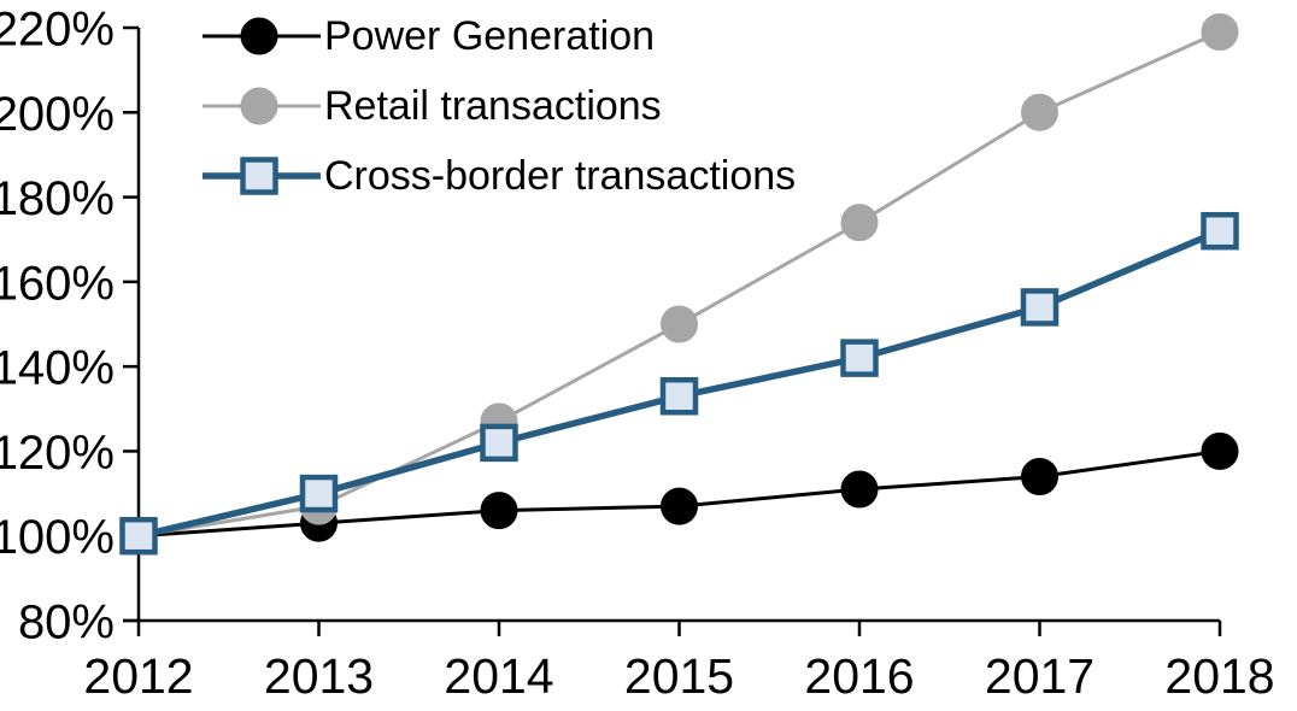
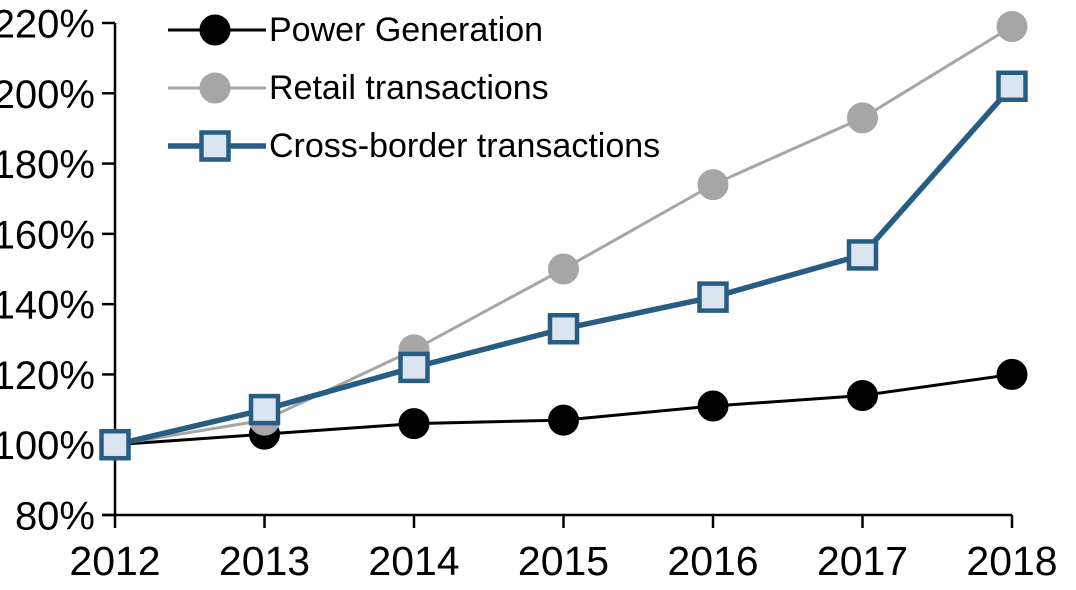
Retail transactions/2017: 200% -> 193%
Cross-border transactions/2018: 172% -> 202%
